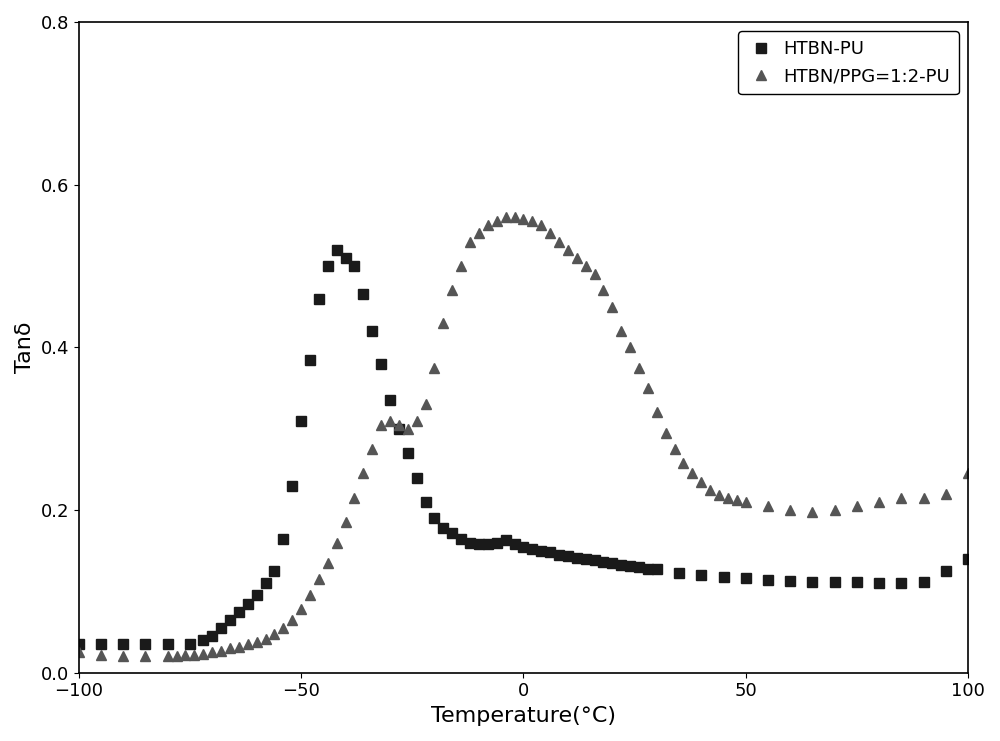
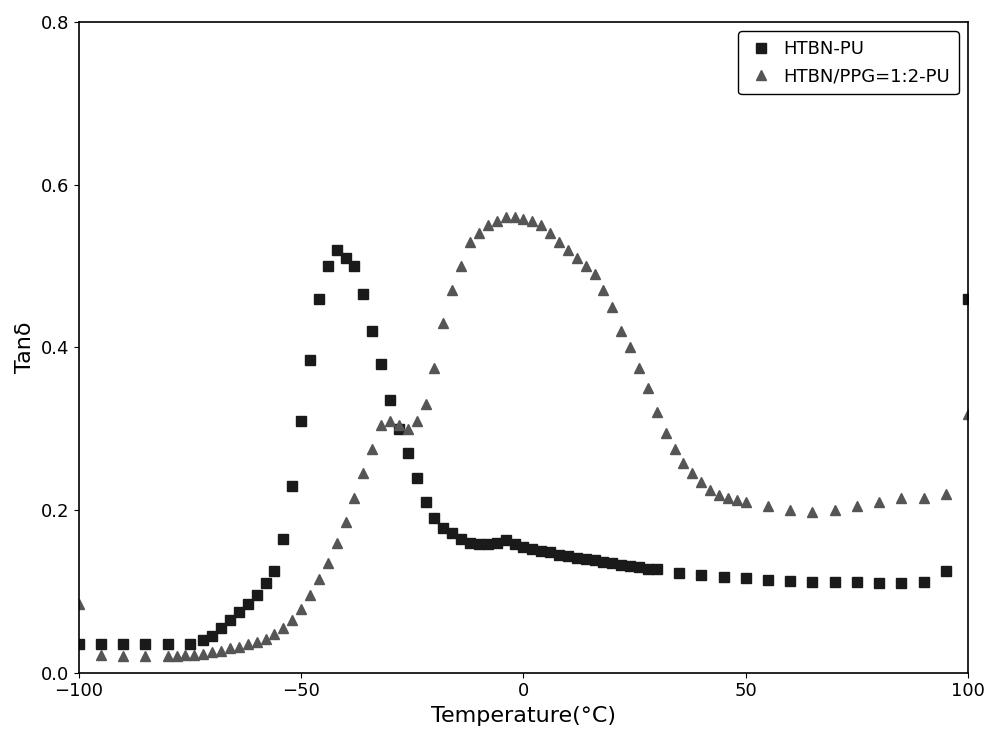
HTBN/PPG=1:2-PU/−100: 0.025 -> 0.084
HTBN-PU/100: 0.140 -> 0.460
HTBN/PPG=1:2-PU/100: 0.245 -> 0.318
